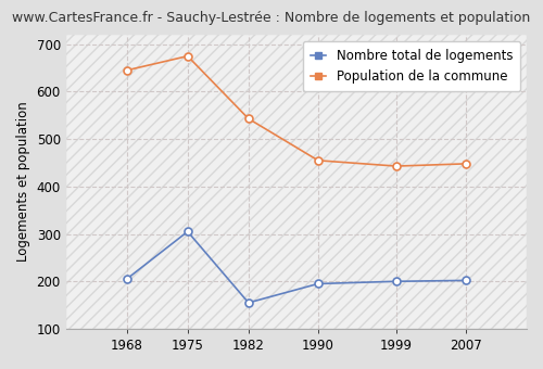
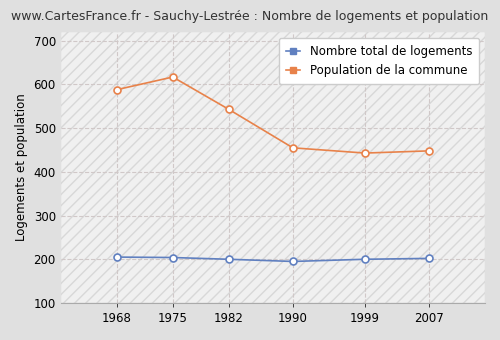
Population de la commune/1968: 645 -> 588
Nombre total de logements/1975: 305 -> 204
Population de la commune/1975: 675 -> 617
Nombre total de logements/1982: 155 -> 200
